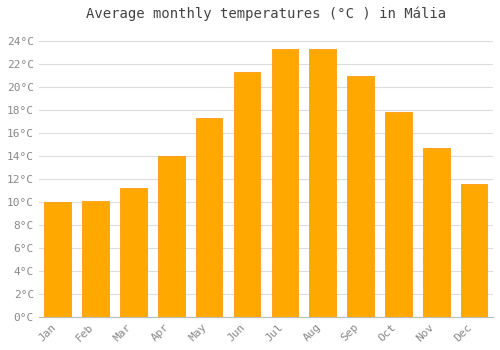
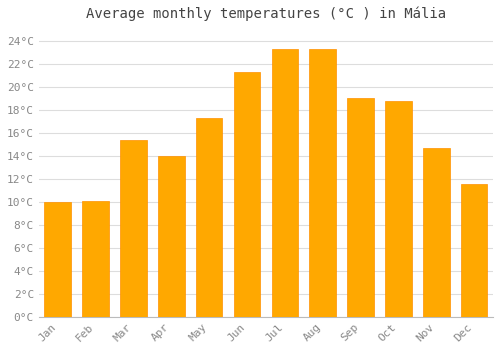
Mar: 11.2°C -> 15.4°C
Sep: 21.0°C -> 19.0°C
Oct: 17.8°C -> 18.8°C
